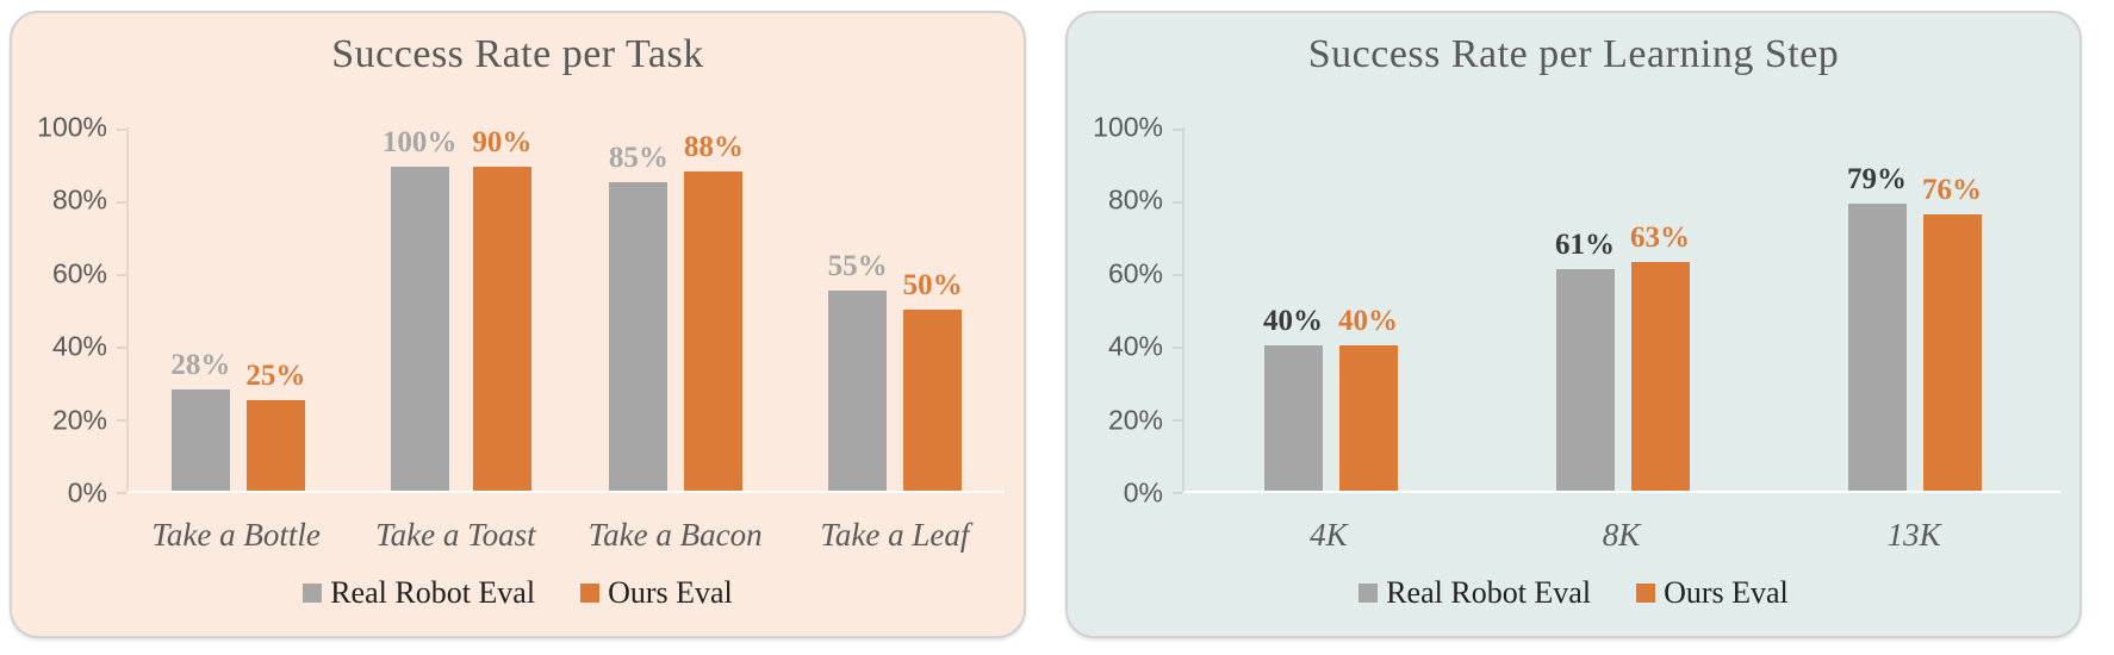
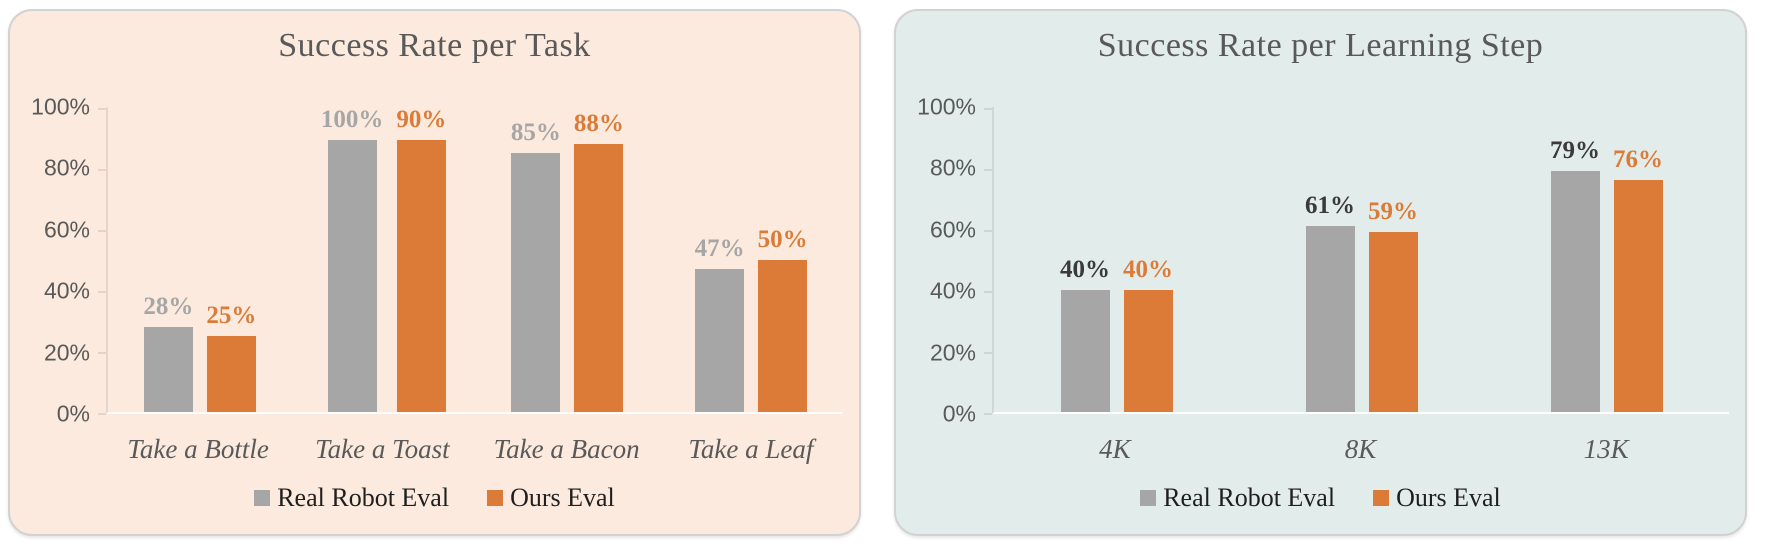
Success Rate per Task/Real Robot Eval/Take a Leaf: 55% -> 47%
Success Rate per Learning Step/Ours Eval/8K: 63% -> 59%
